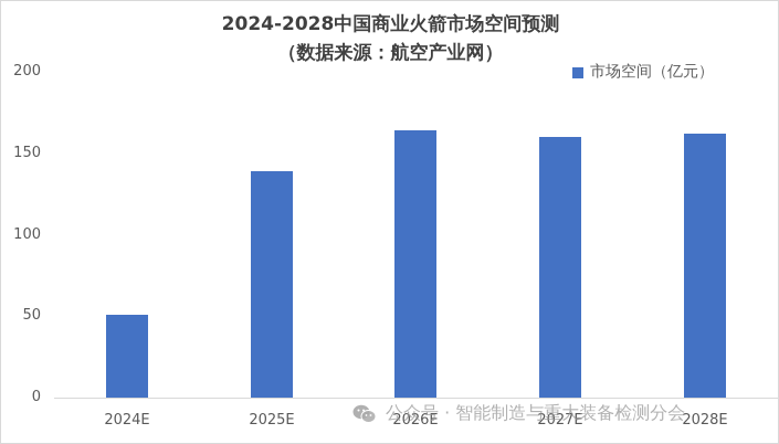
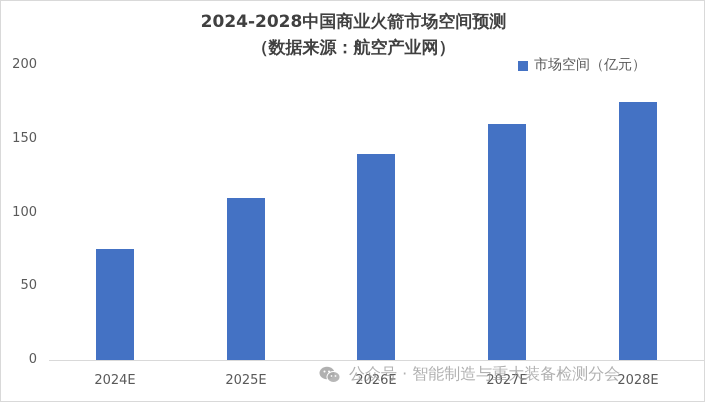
2024E: 51 -> 75
2025E: 139 -> 110
2026E: 164 -> 140
2028E: 162 -> 175
